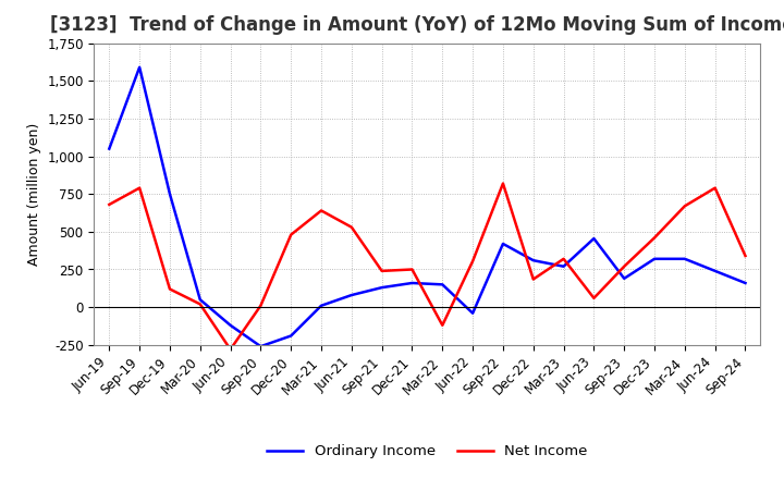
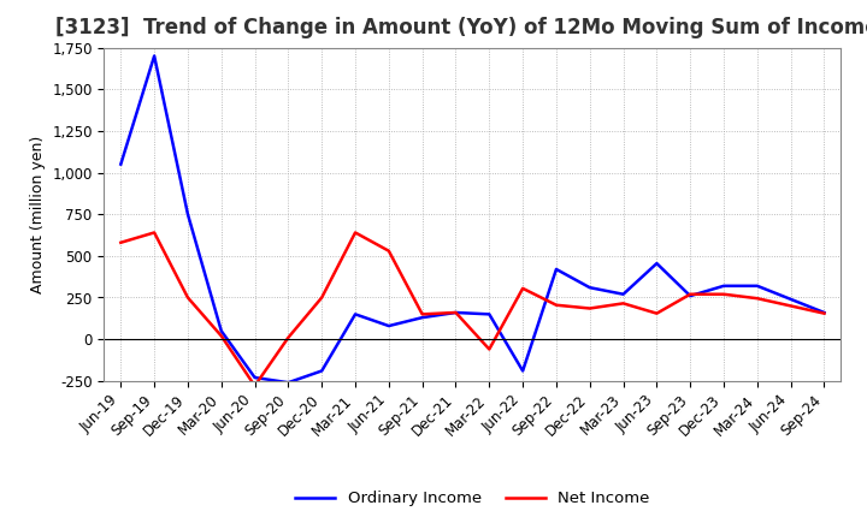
Net Income/Jun-19: 680 -> 580
Ordinary Income/Sep-19: 1,590 -> 1,700
Net Income/Sep-19: 790 -> 640
Net Income/Dec-19: 120 -> 250
Ordinary Income/Jun-20: -120 -> -230
Net Income/Dec-20: 480 -> 250
Ordinary Income/Mar-21: 10 -> 150
Net Income/Sep-21: 240 -> 150
Net Income/Dec-21: 250 -> 160
Net Income/Mar-22: -120 -> -60
Ordinary Income/Jun-22: -40 -> -190
Net Income/Sep-22: 820 -> 200
Net Income/Mar-23: 320 -> 220
Net Income/Jun-23: 60 -> 160
Ordinary Income/Sep-23: 190 -> 260
Net Income/Dec-23: 460 -> 270
Net Income/Mar-24: 670 -> 240
Net Income/Jun-24: 790 -> 200
Net Income/Sep-24: 340 -> 160
